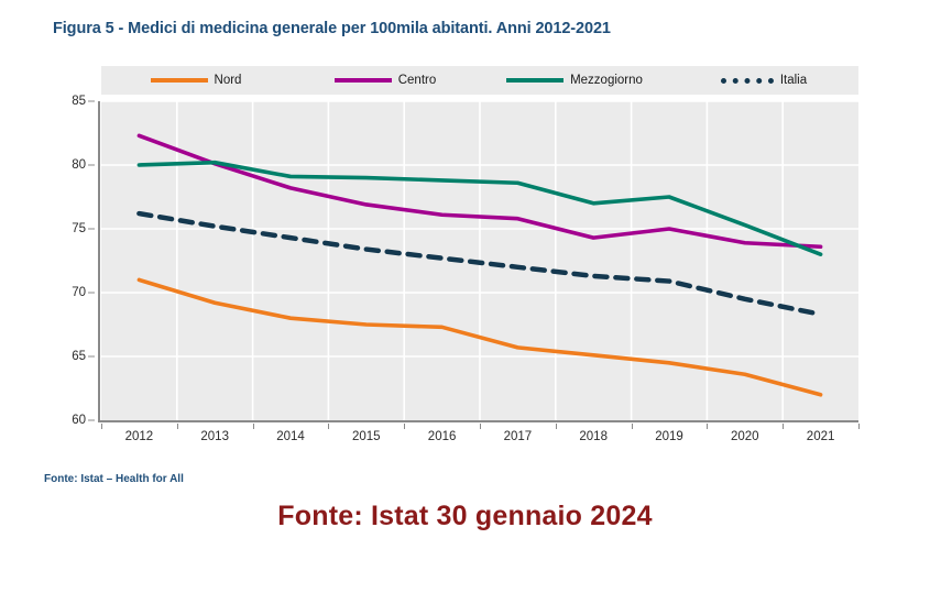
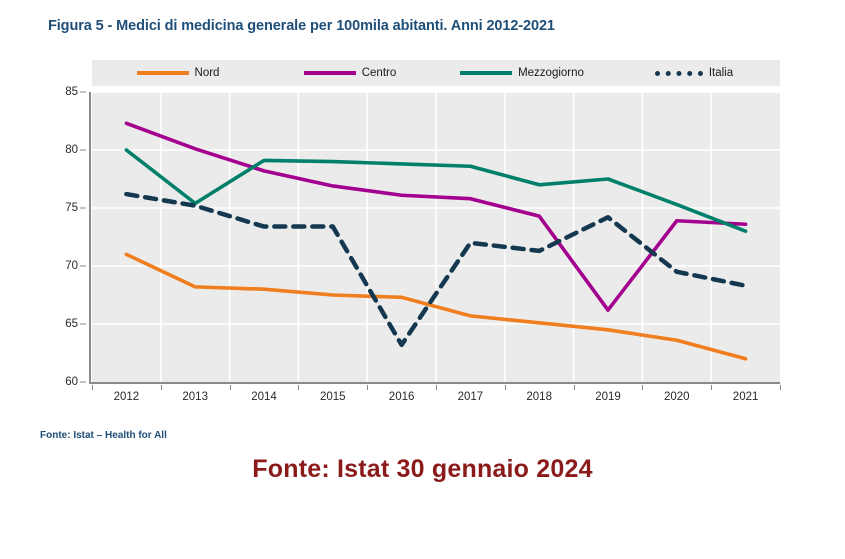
Nord/2013: 69.2 -> 68.2
Mezzogiorno/2013: 80.2 -> 75.4
Italia/2014: 74.3 -> 73.4
Italia/2016: 72.7 -> 63.2
Centro/2019: 75.0 -> 66.2
Italia/2019: 70.9 -> 74.2
